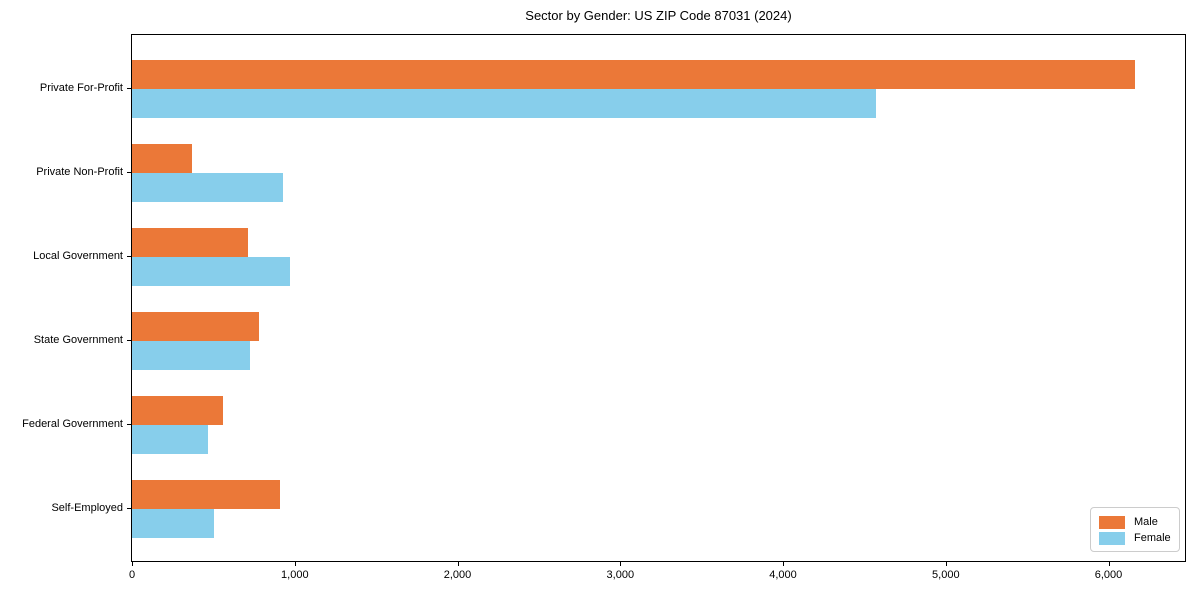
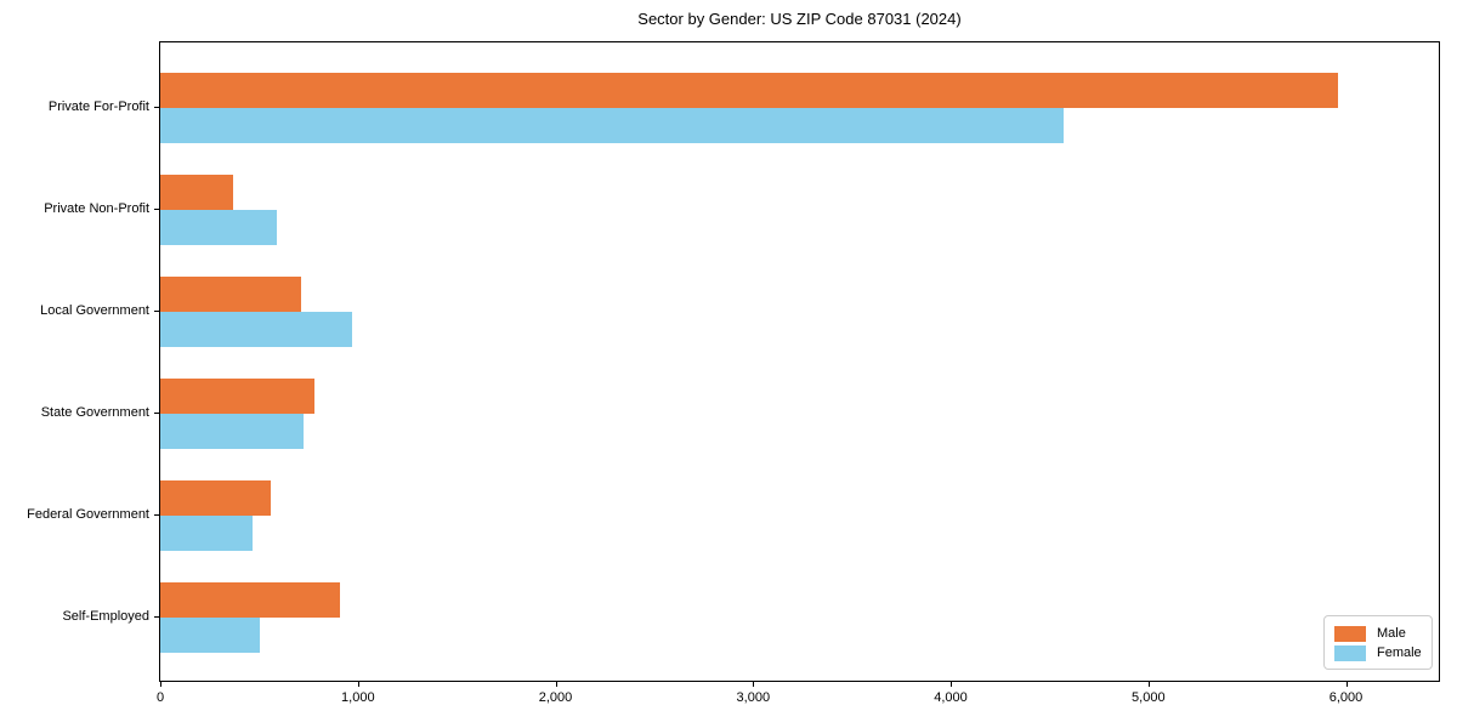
Male/Private For-Profit: 6160 -> 5960
Female/Private Non-Profit: 930 -> 590
